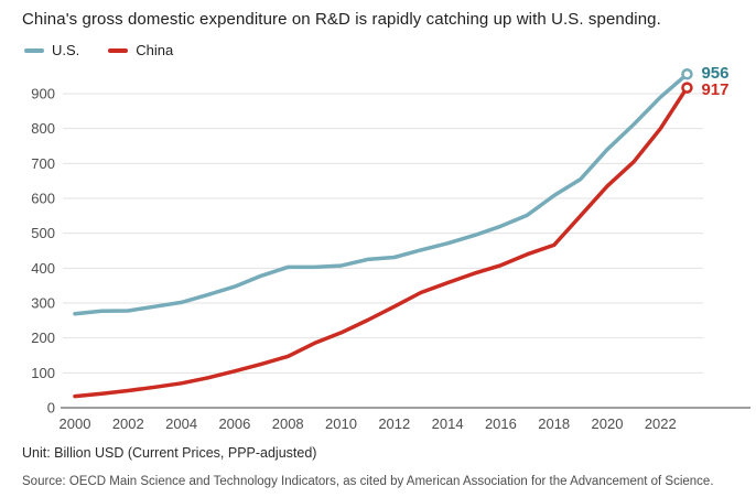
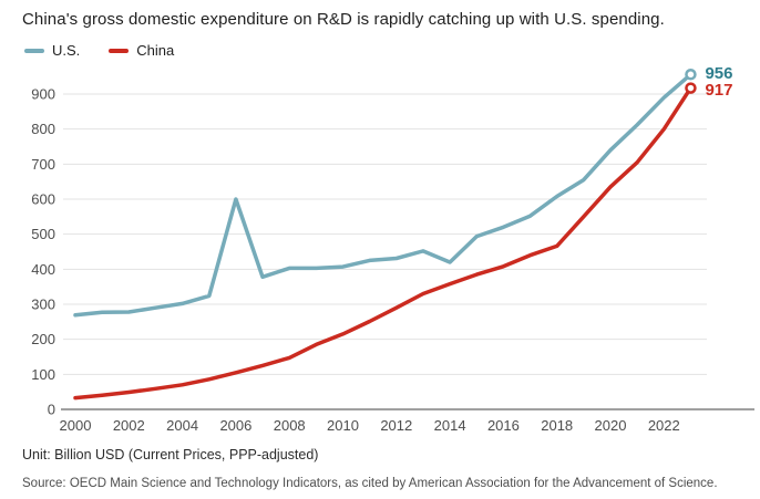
U.S./2006: 350 -> 600
U.S./2014: 470 -> 420
